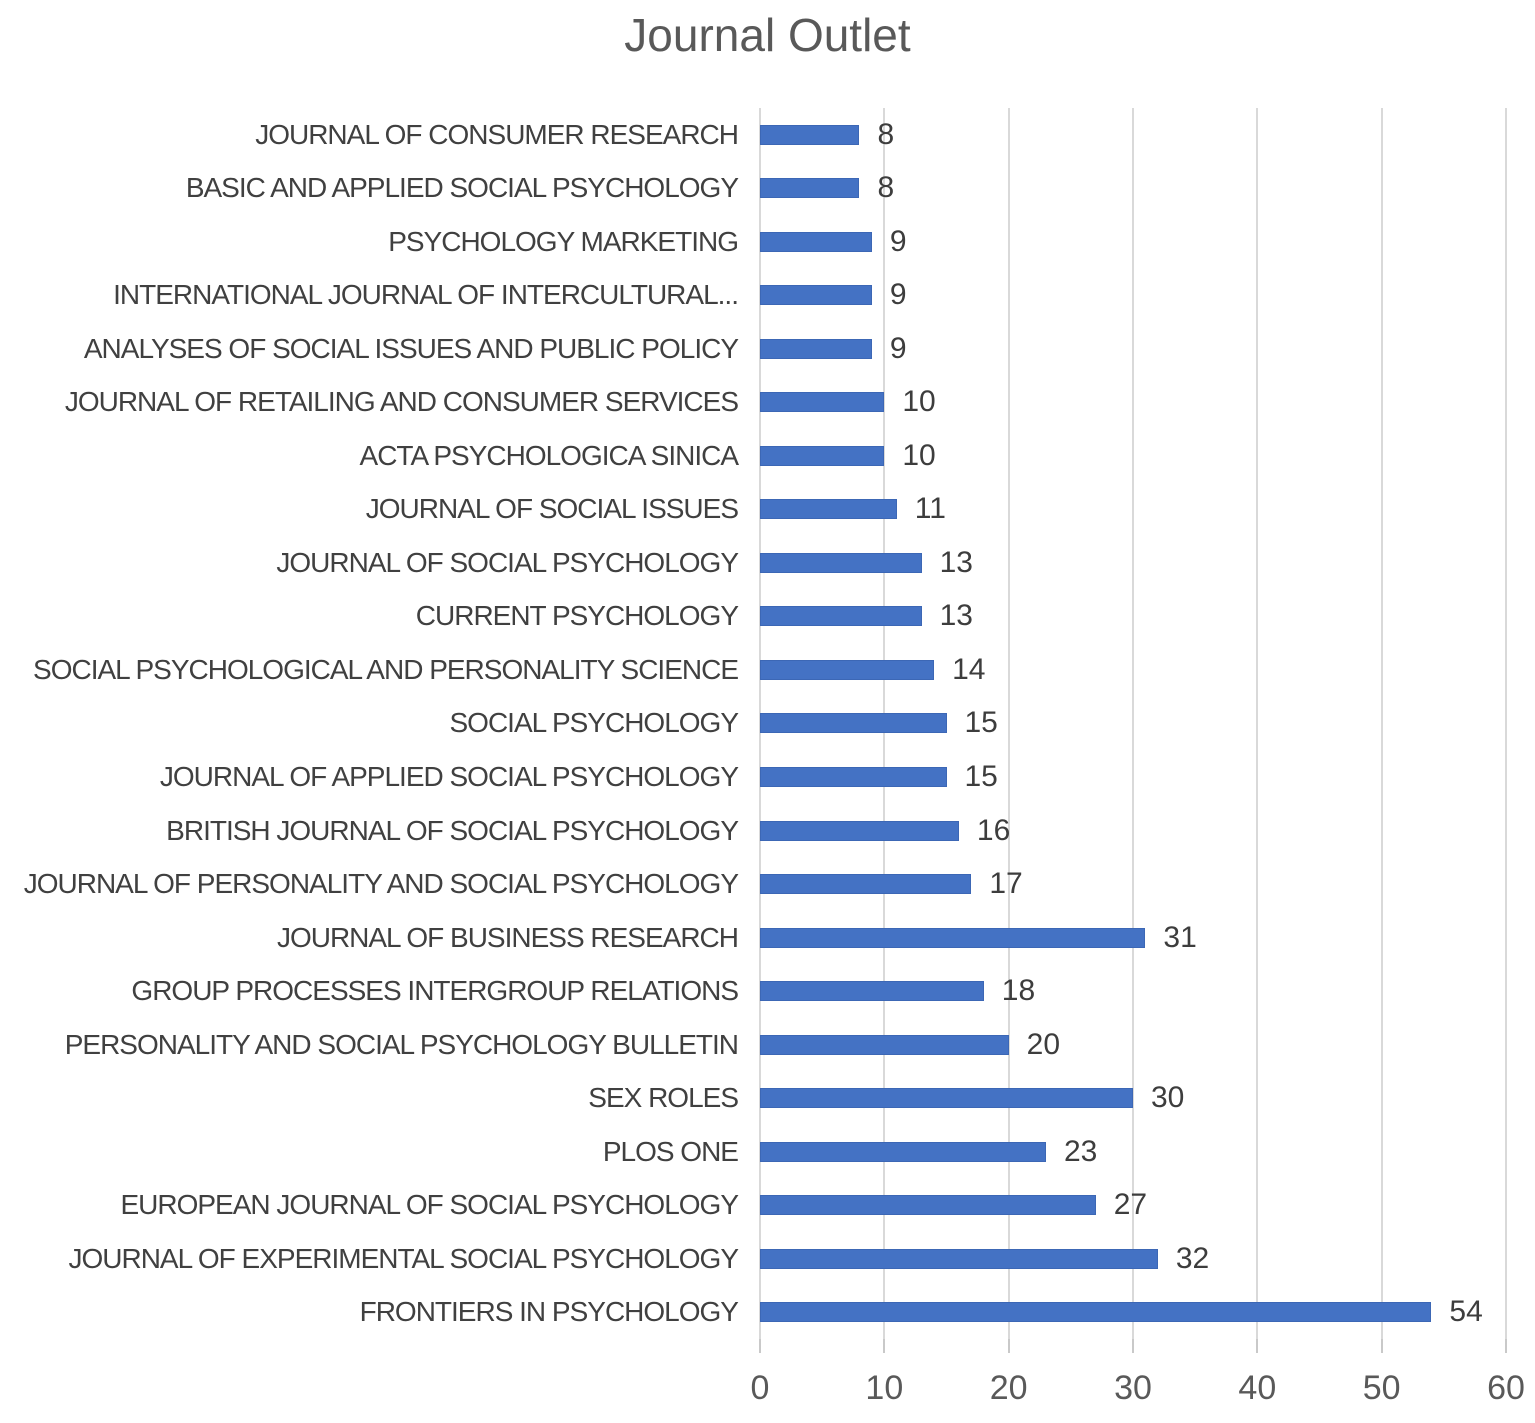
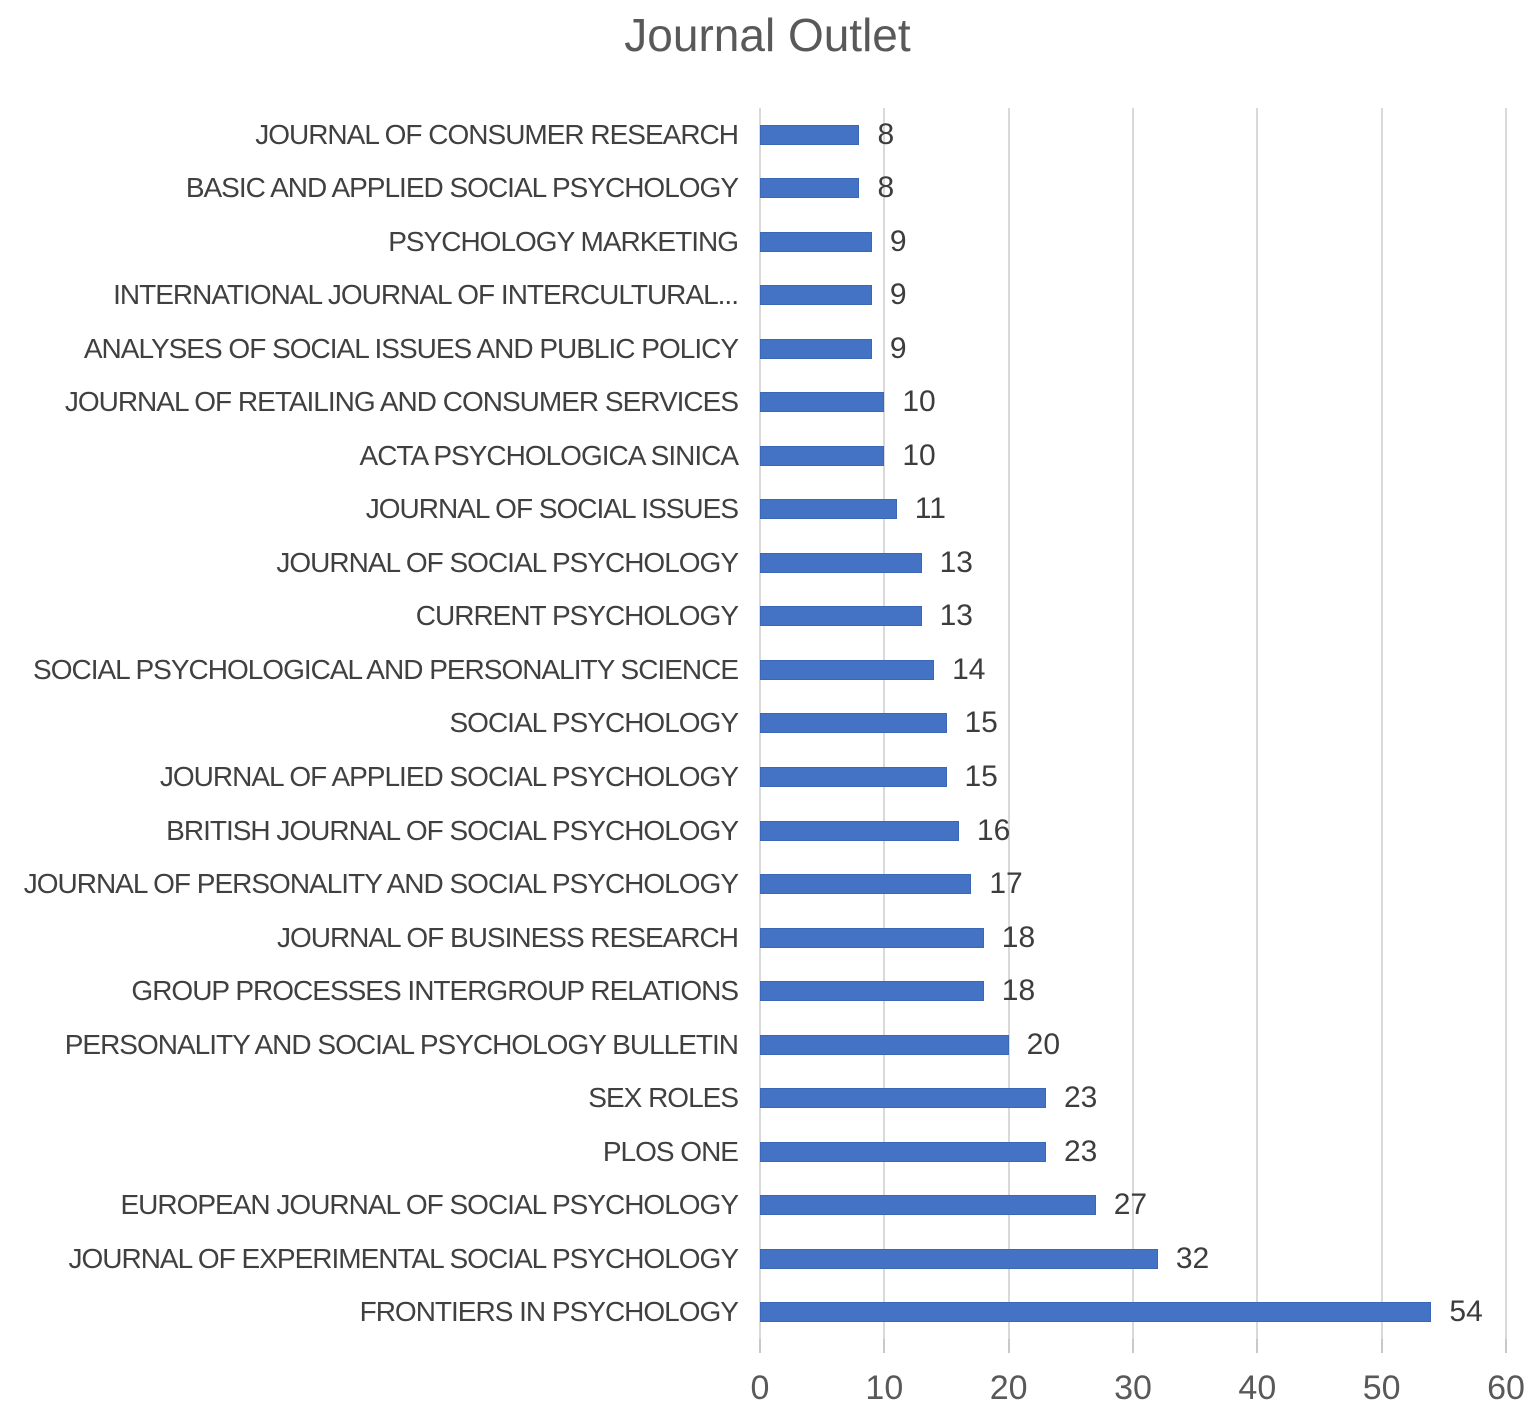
JOURNAL OF BUSINESS RESEARCH: 31 -> 18
SEX ROLES: 30 -> 23
